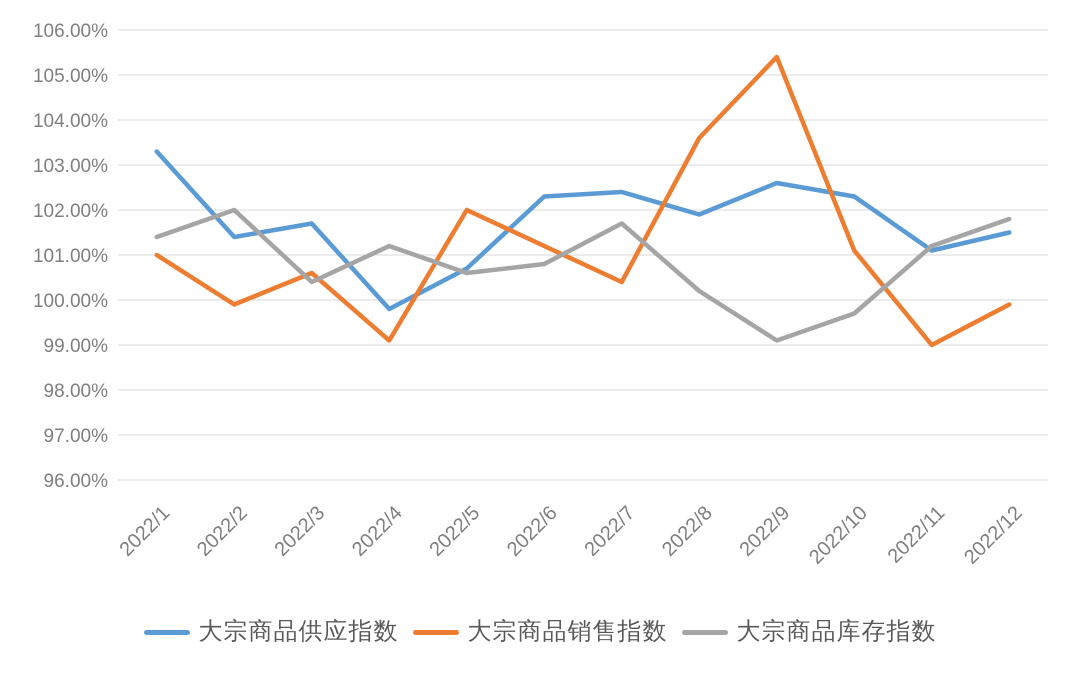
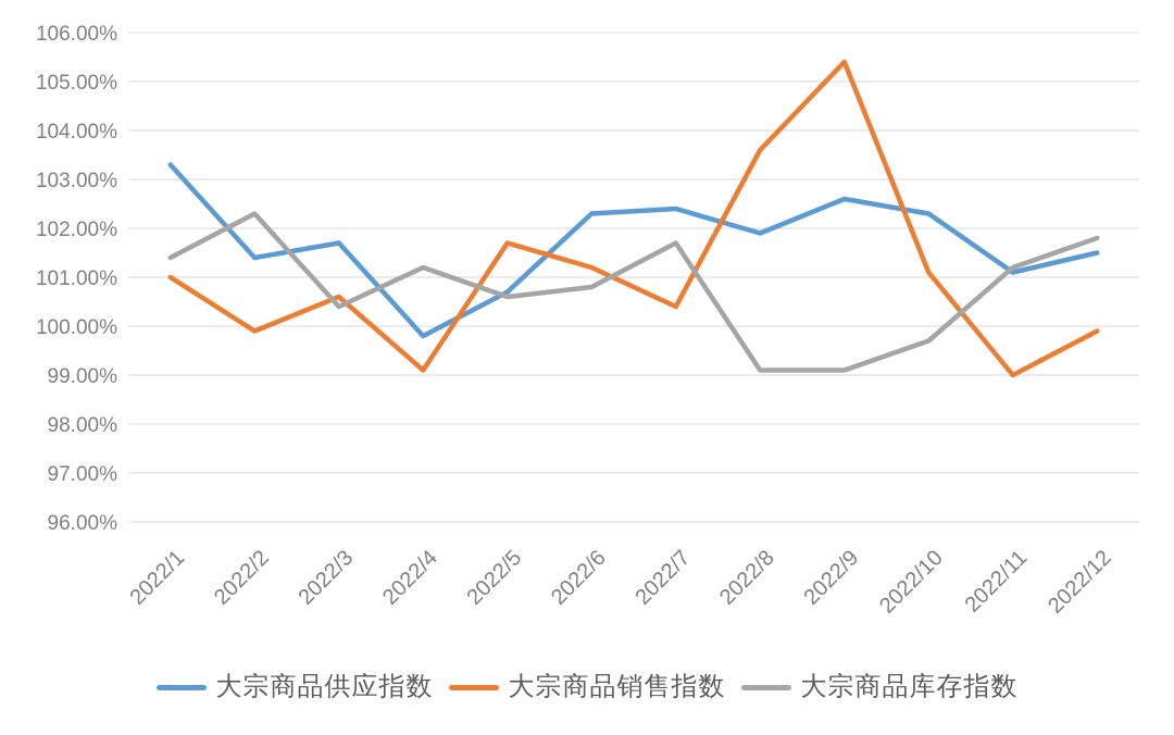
大宗商品库存指数/2022/2: 102.0% -> 102.3%
大宗商品销售指数/2022/5: 102.0% -> 101.7%
大宗商品库存指数/2022/8: 100.2% -> 99.1%
